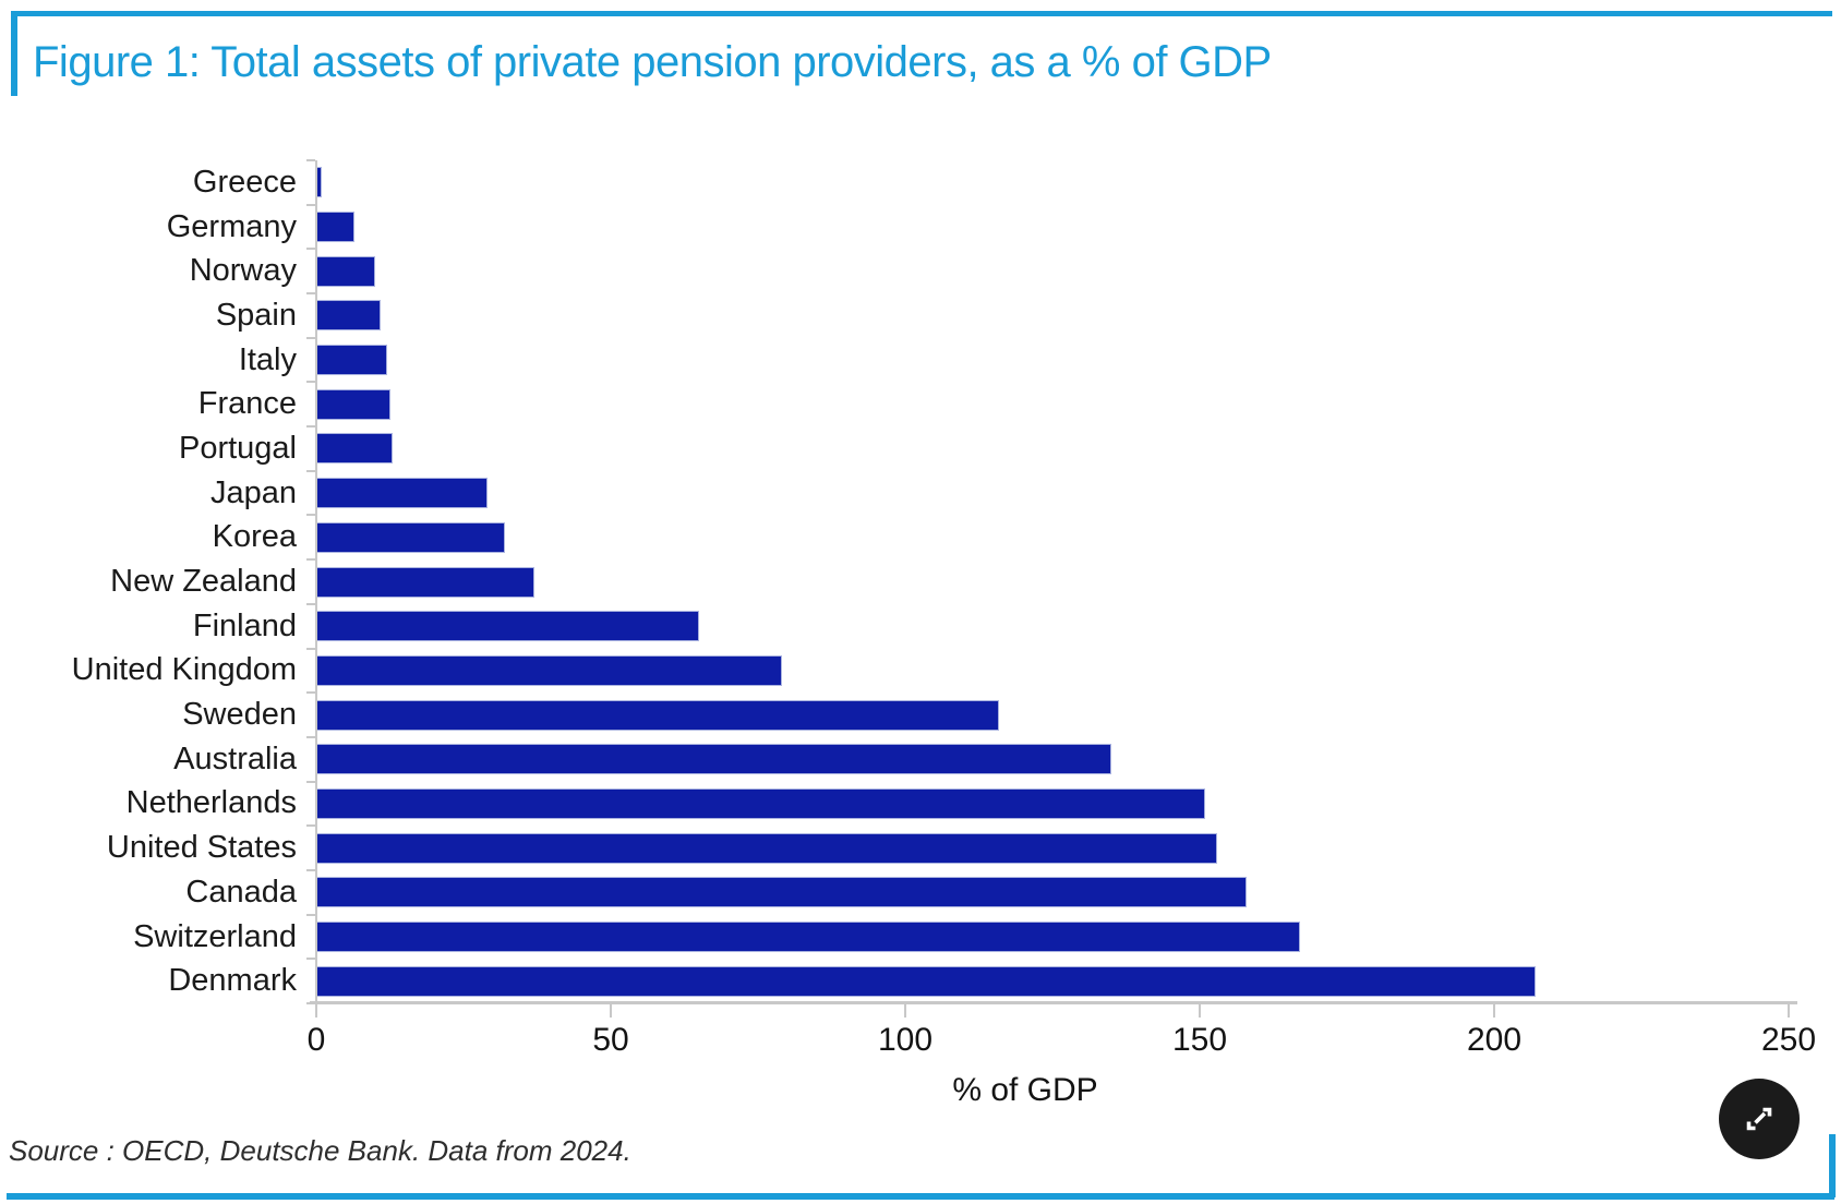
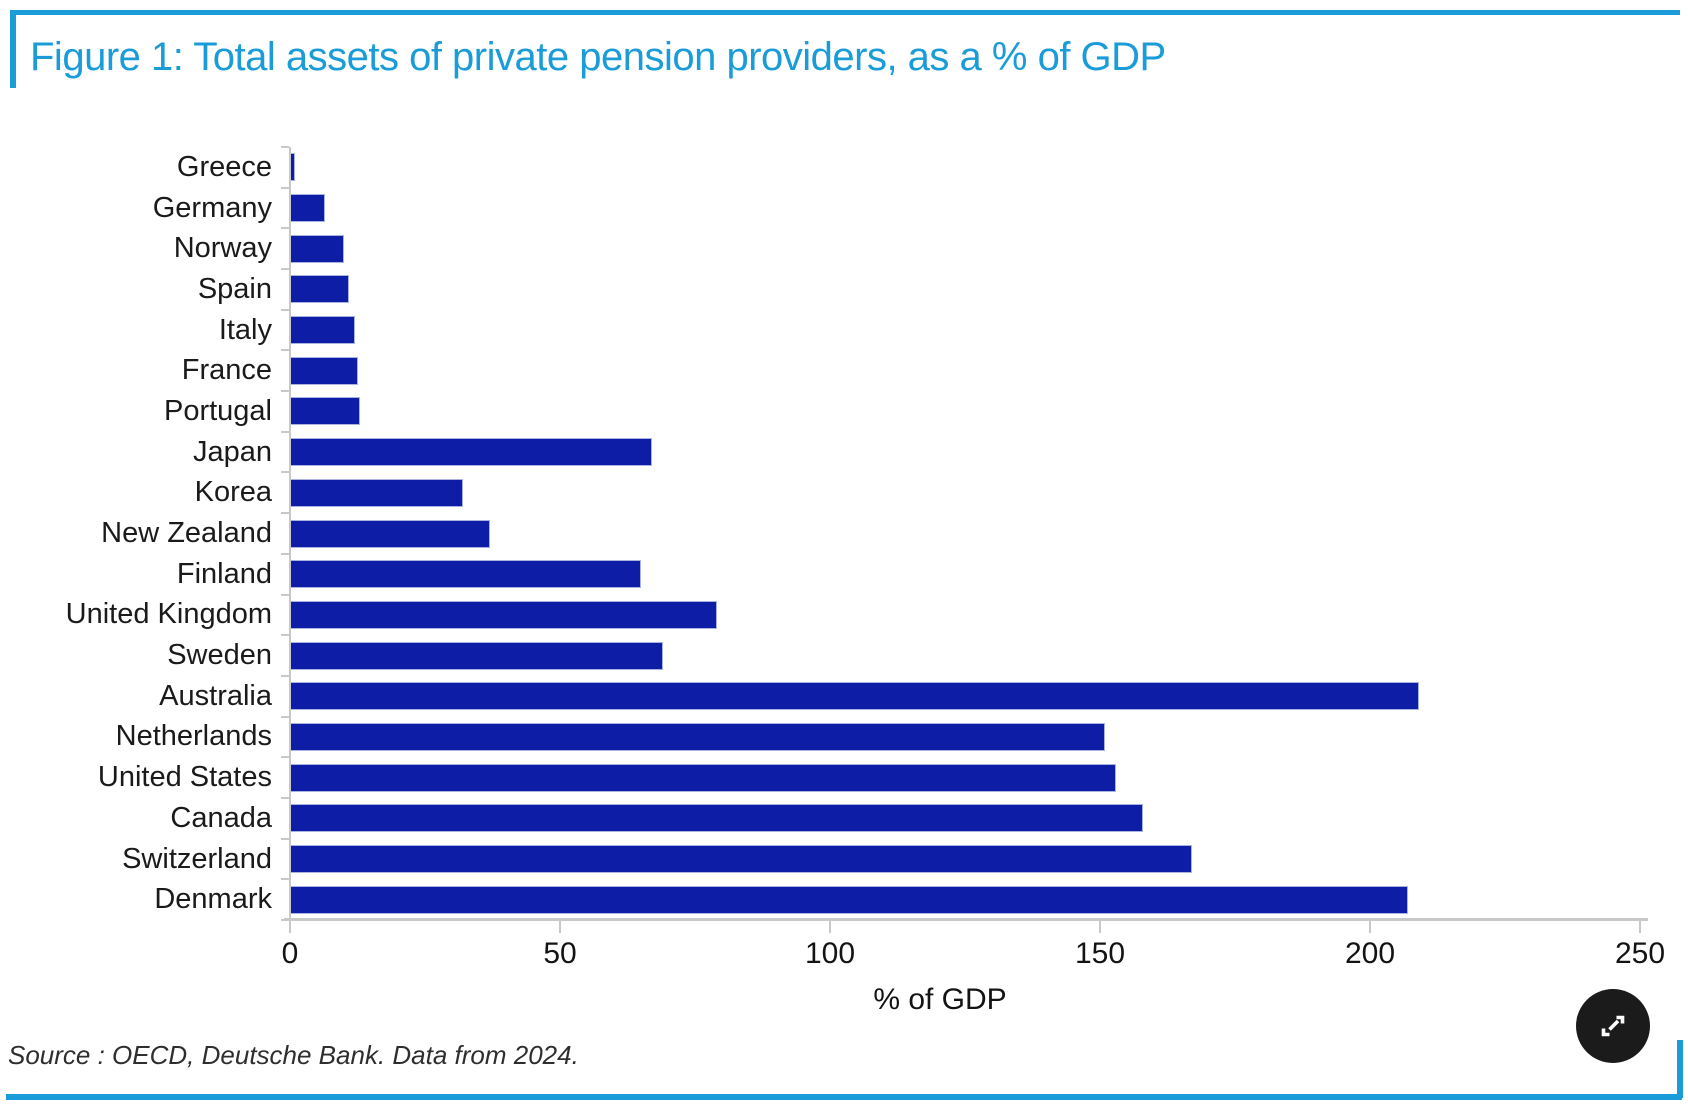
Japan: 29 -> 67
Sweden: 116 -> 69
Australia: 135 -> 209
